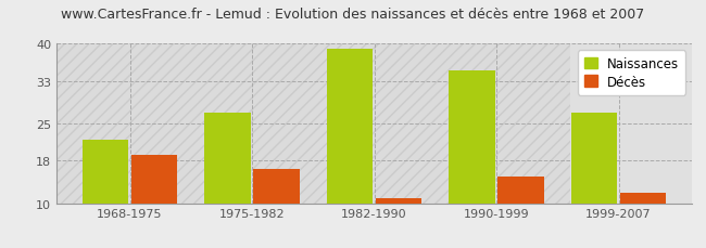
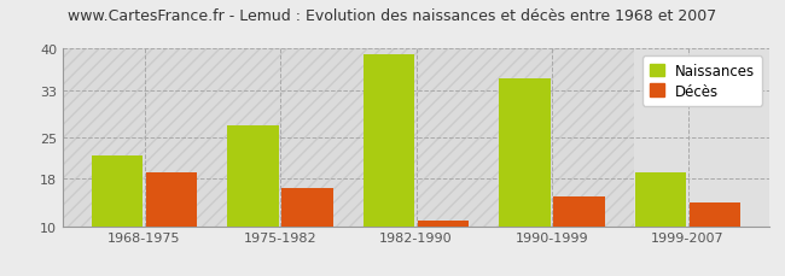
Naissances/1999-2007: 27 -> 19
Décès/1999-2007: 12.0 -> 14.0
